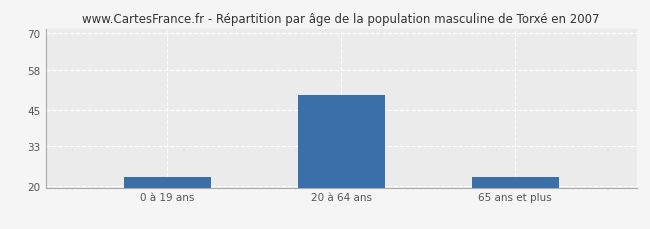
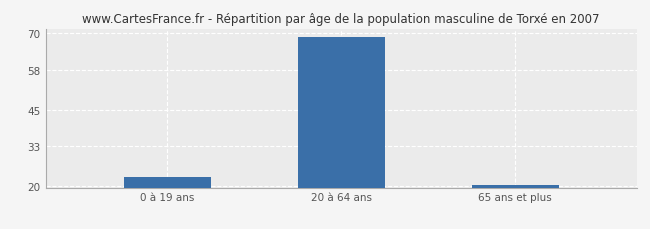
20 à 64 ans: 50.0 -> 69.0
65 ans et plus: 23.0 -> 20.2
